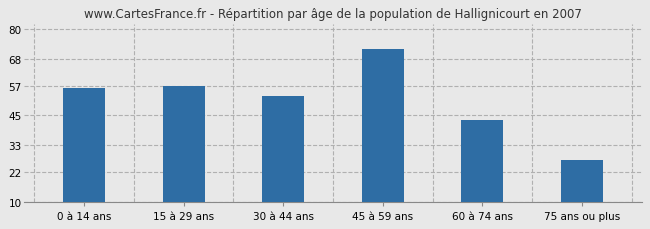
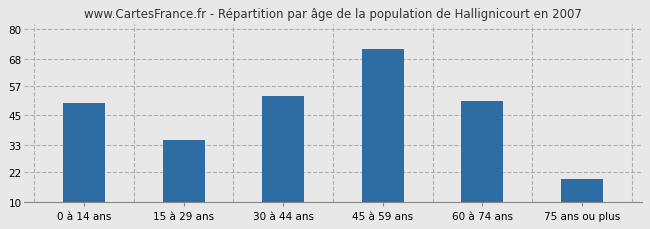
0 à 14 ans: 56 -> 50
15 à 29 ans: 57 -> 35
60 à 74 ans: 43 -> 51
75 ans ou plus: 27 -> 19
